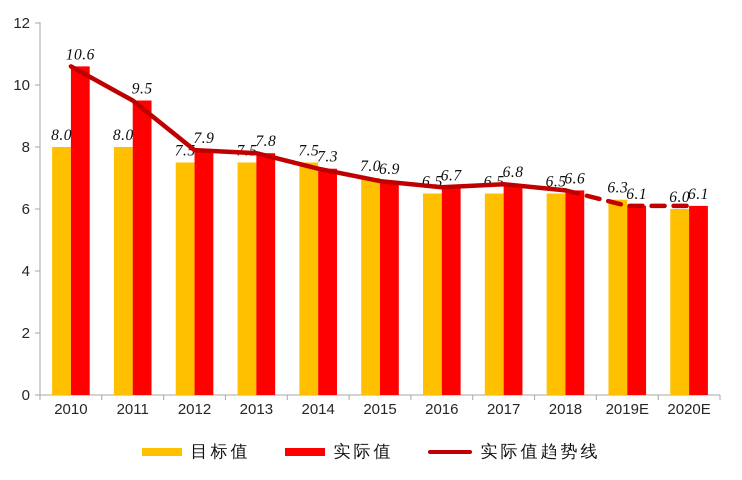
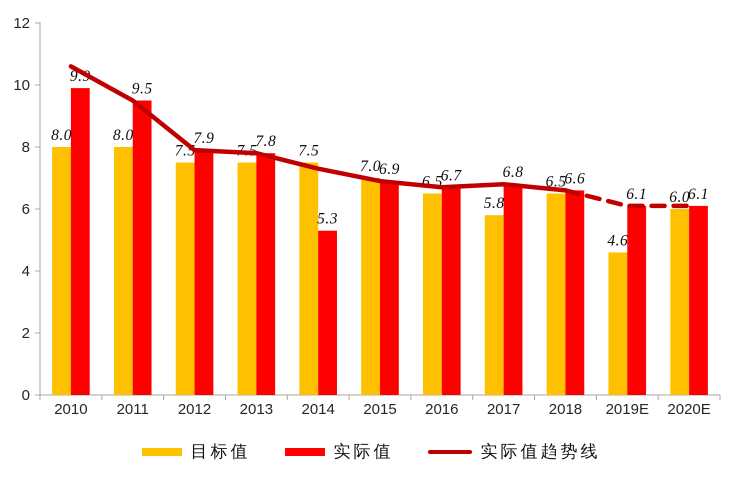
实际值/2010: 10.6 -> 9.9
实际值/2014: 7.3 -> 5.3
目标值/2017: 6.5 -> 5.8
目标值/2019E: 6.3 -> 4.6
